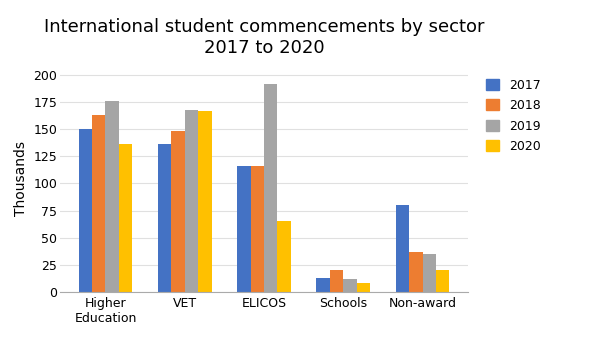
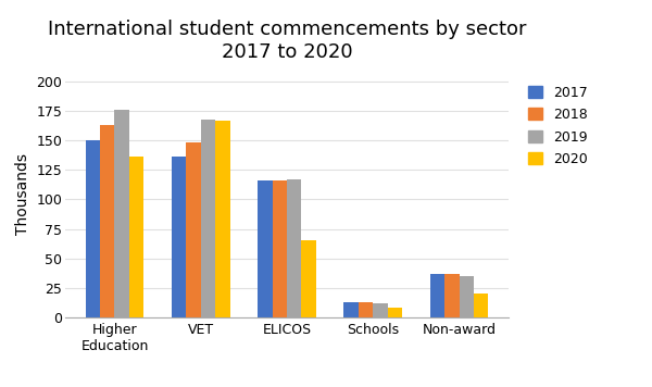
2019/ELICOS: 192 -> 117
2018/Schools: 20 -> 13
2017/Non-award: 80 -> 37
